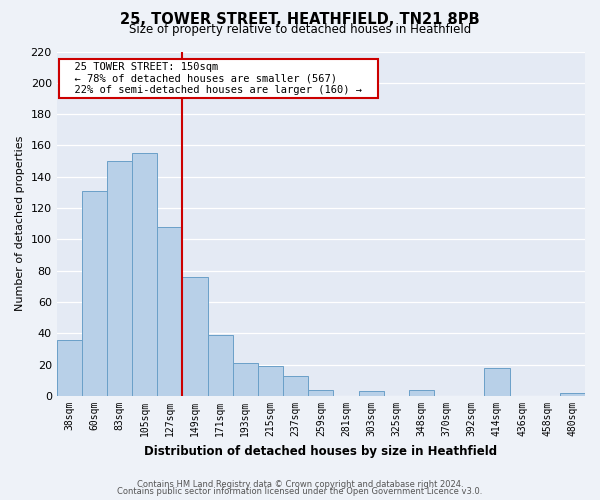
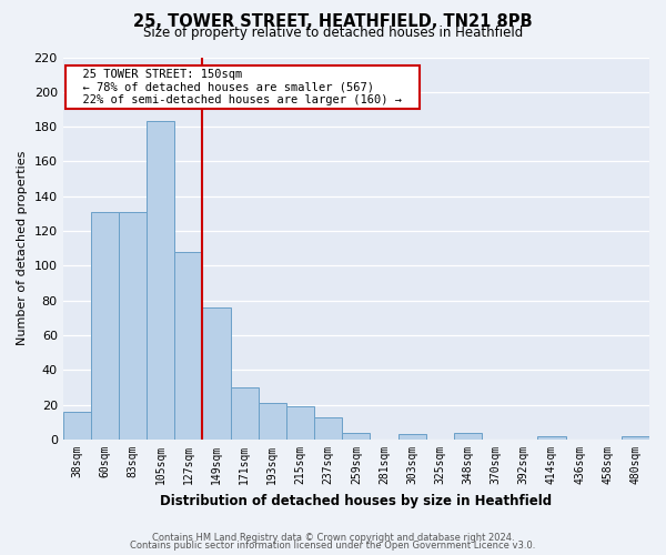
38sqm: 36 -> 16
83sqm: 150 -> 131
105sqm: 155 -> 183
171sqm: 39 -> 30
414sqm: 18 -> 2
